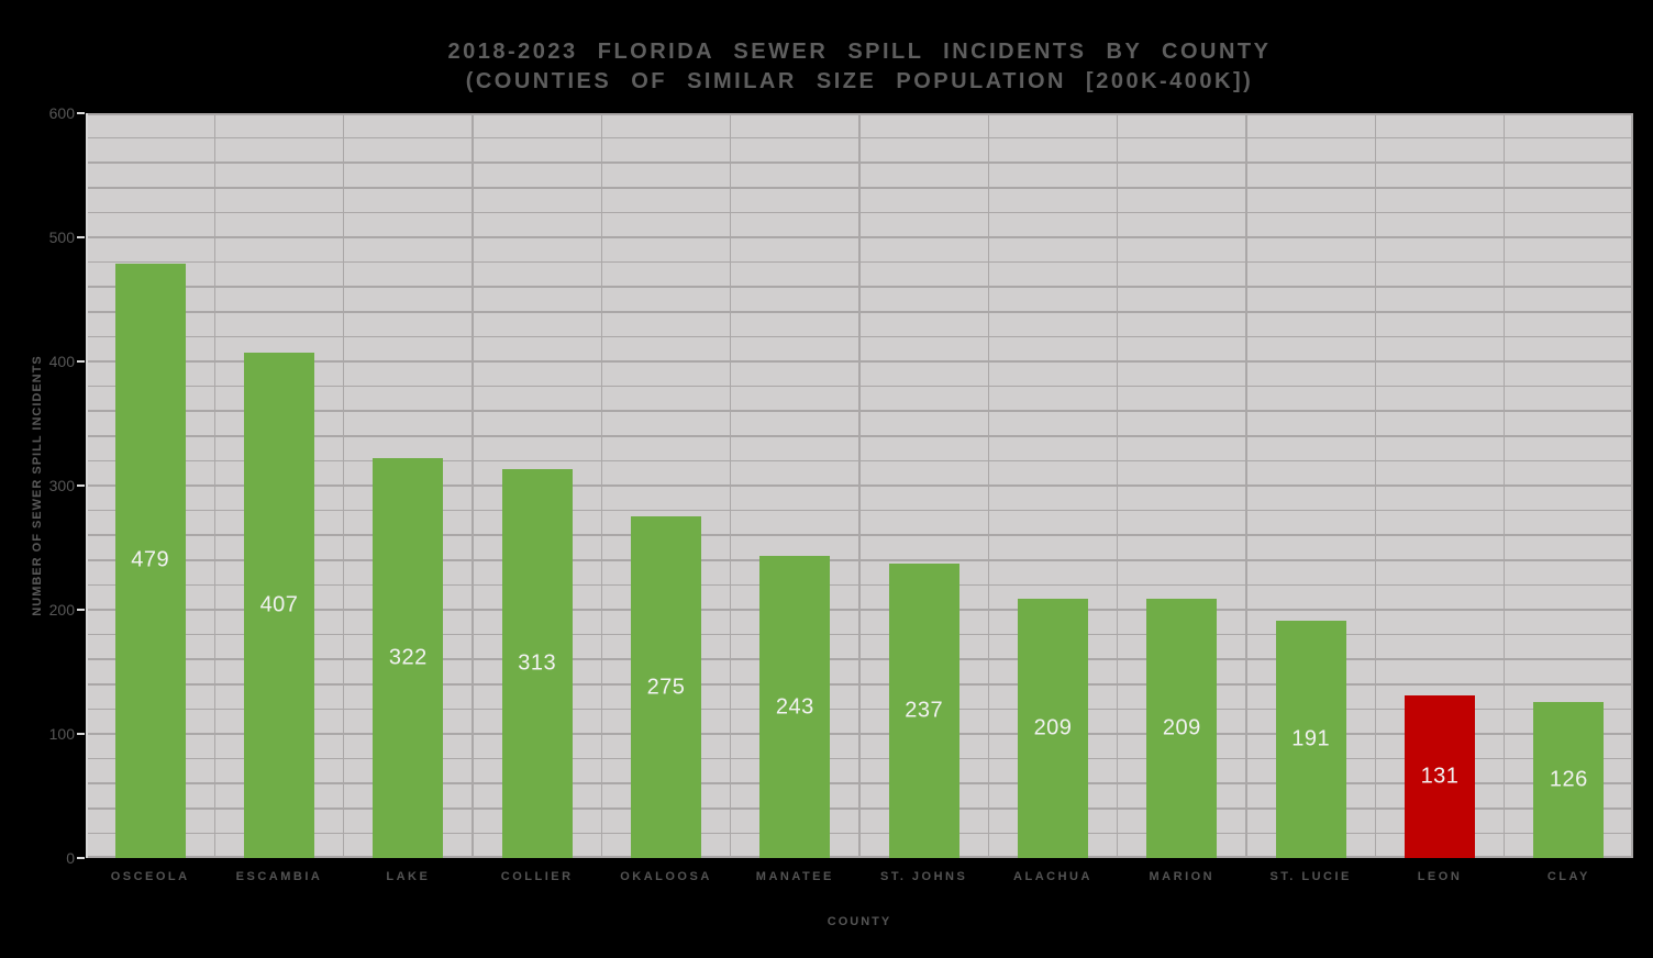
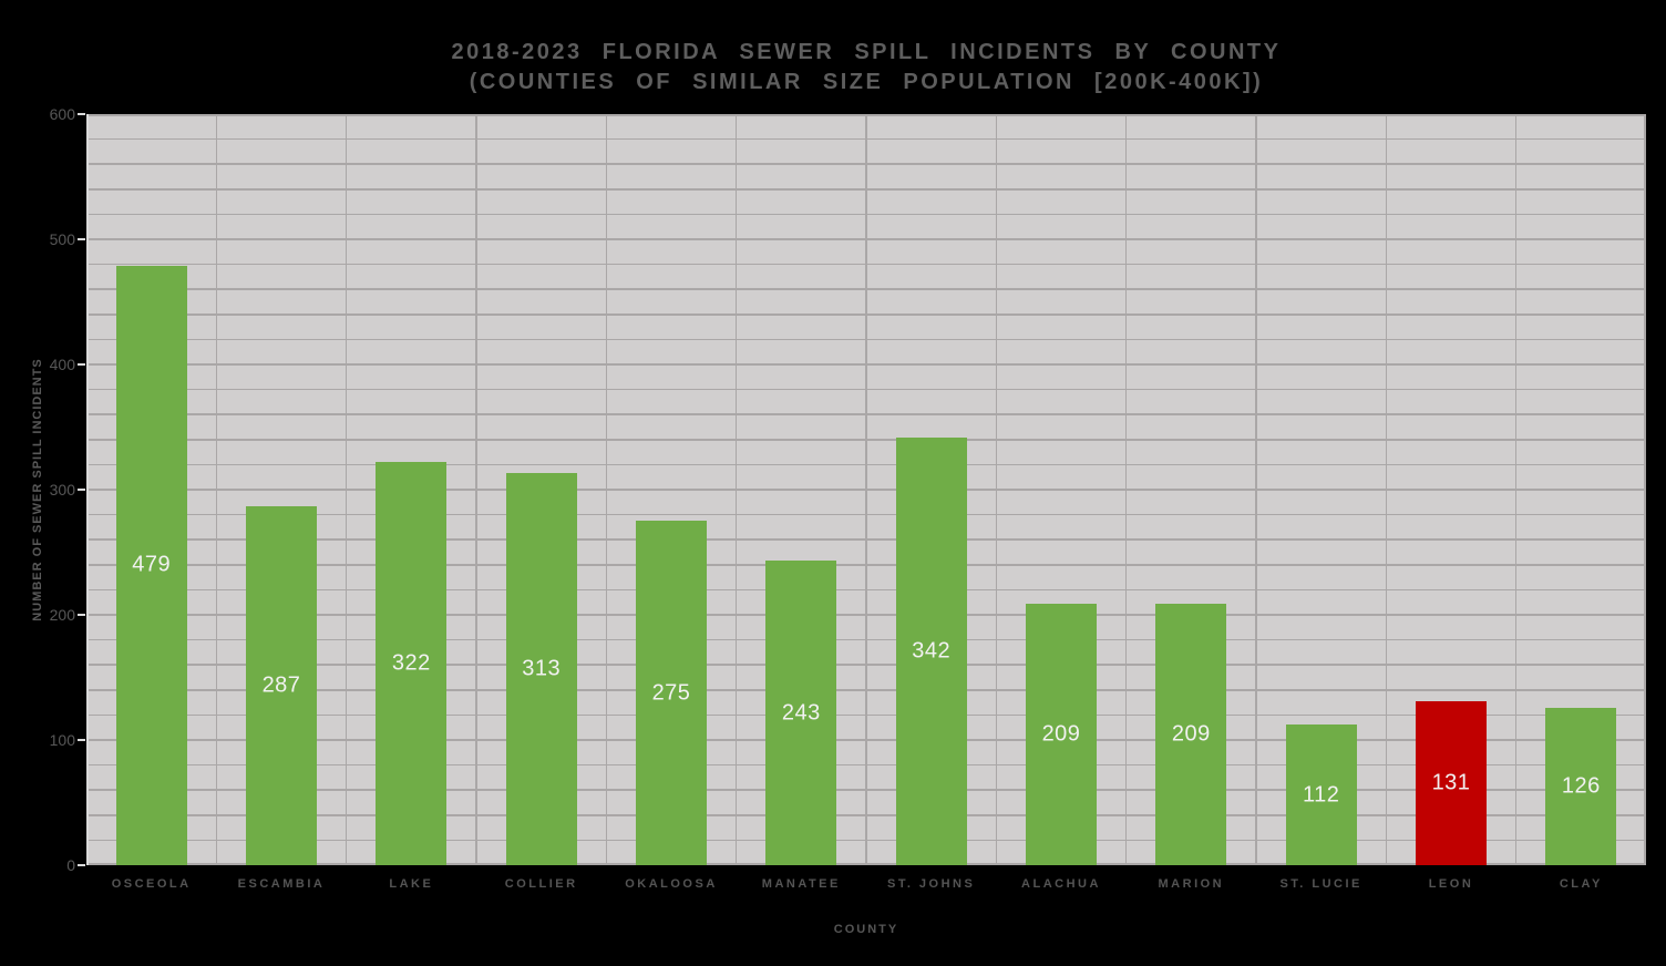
ESCAMBIA: 407 -> 287
ST. JOHNS: 237 -> 342
ST. LUCIE: 191 -> 112
